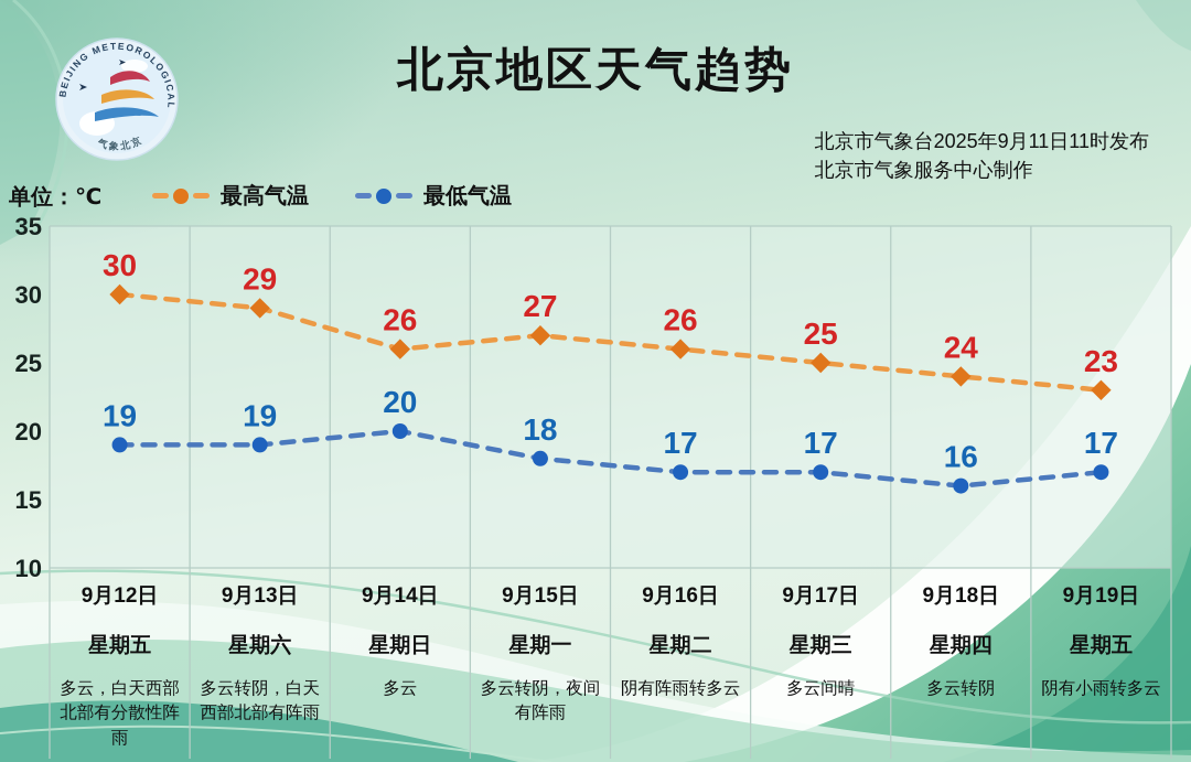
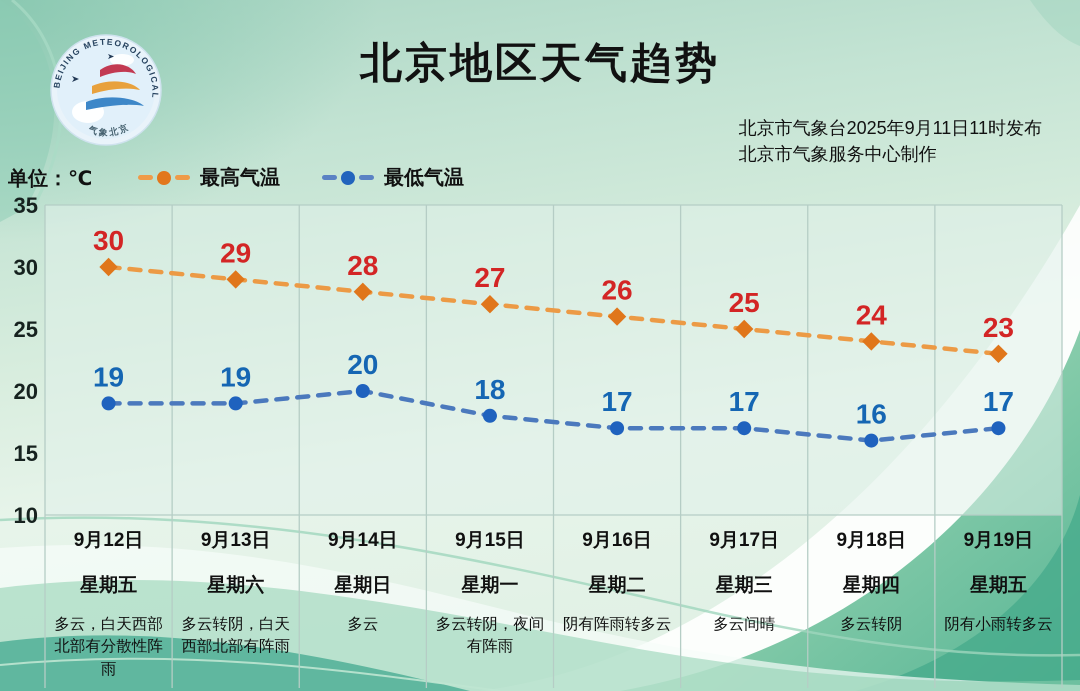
最高气温/9月14日: 26 -> 28
